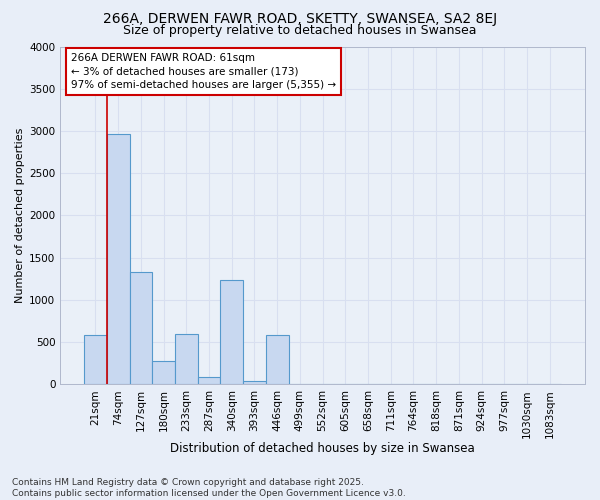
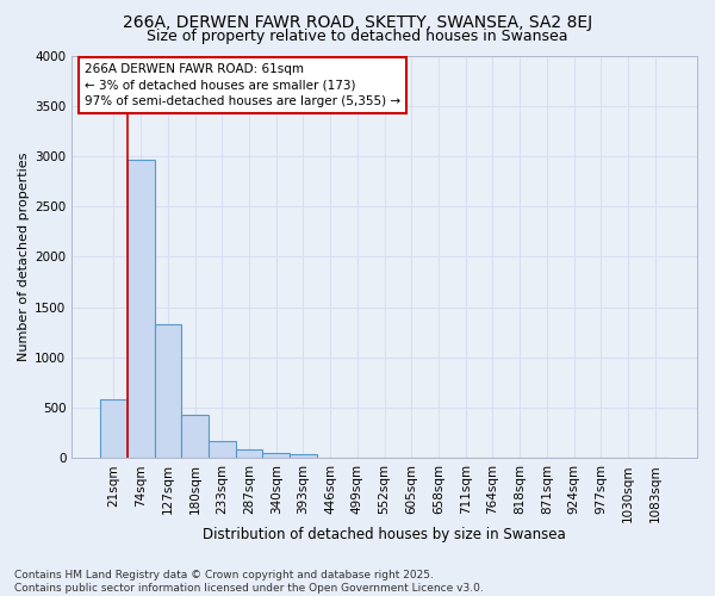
180sqm: 280 -> 430
233sqm: 600 -> 180
340sqm: 1240 -> 60
446sqm: 580 -> 0
